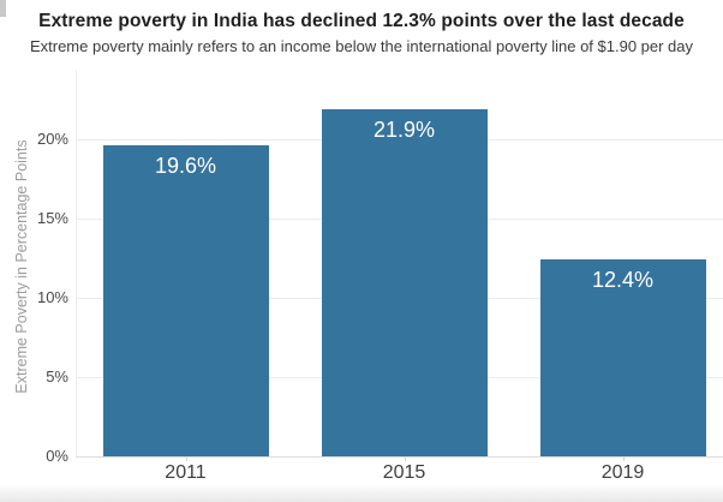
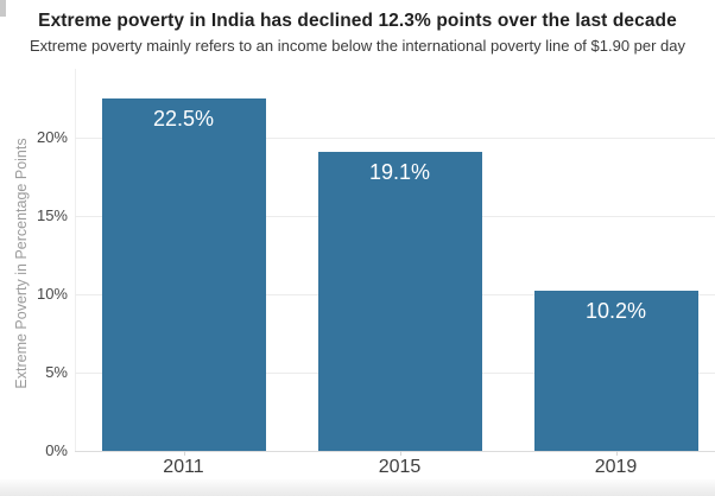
2011: 19.6% -> 22.5%
2015: 21.9% -> 19.1%
2019: 12.4% -> 10.2%
